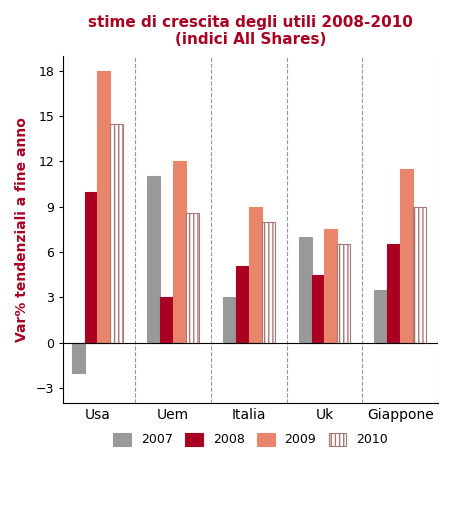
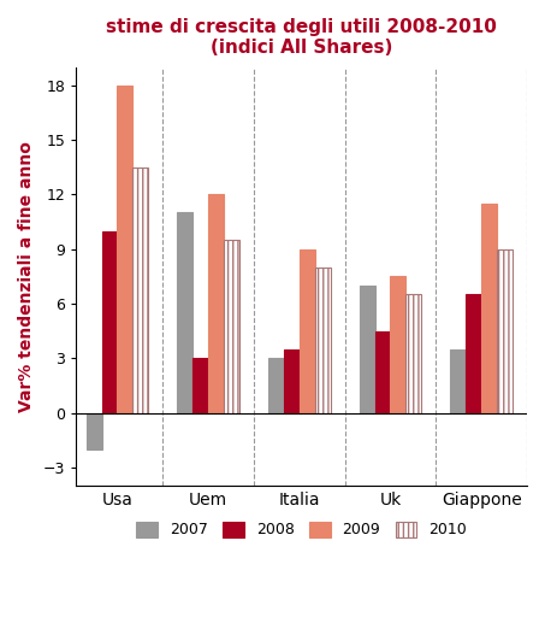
2010/Usa: 14.5 -> 13.5
2010/Uem: 8.6 -> 9.5
2008/Italia: 5.1 -> 3.5
